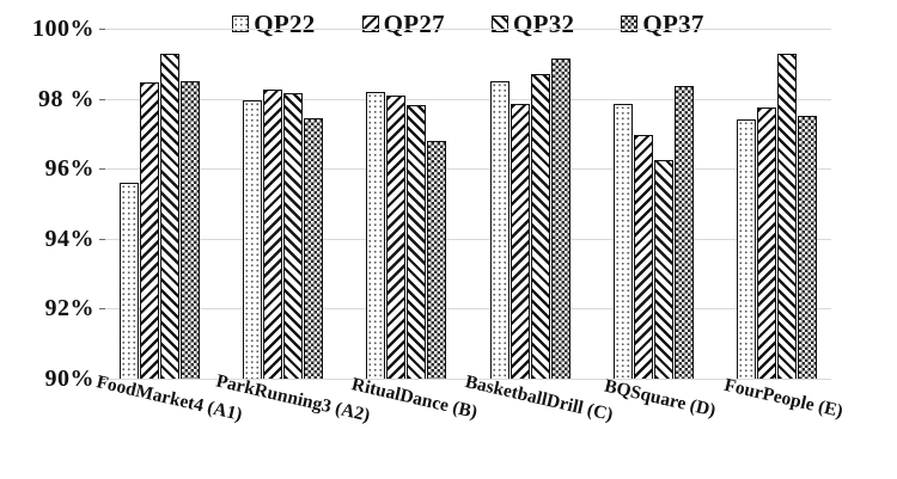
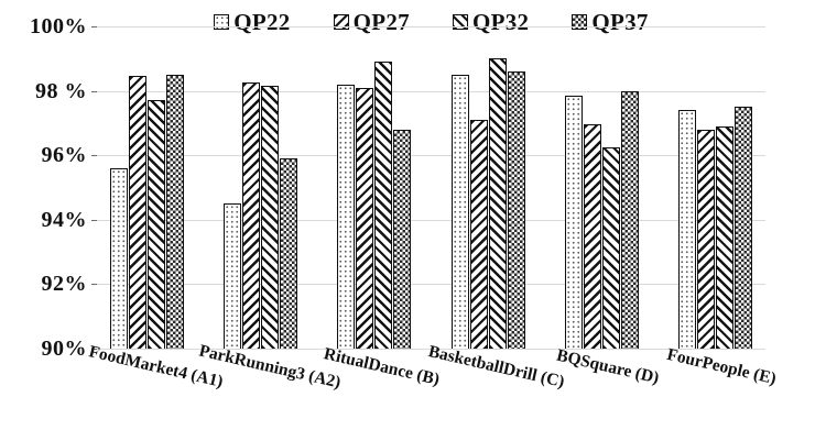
QP32/FoodMarket4 (A1): 99.3% -> 97.7%
QP22/ParkRunning3 (A2): 98.0% -> 94.5%
QP37/ParkRunning3 (A2): 97.5% -> 95.9%
QP32/RitualDance (B): 97.8% -> 98.9%
QP27/BasketballDrill (C): 97.8% -> 97.1%
QP32/BasketballDrill (C): 98.7% -> 99.0%
QP37/BasketballDrill (C): 99.2% -> 98.6%
QP37/BQSquare (D): 98.3% -> 98.0%
QP27/FourPeople (E): 97.8% -> 96.8%
QP32/FourPeople (E): 99.3% -> 96.9%
